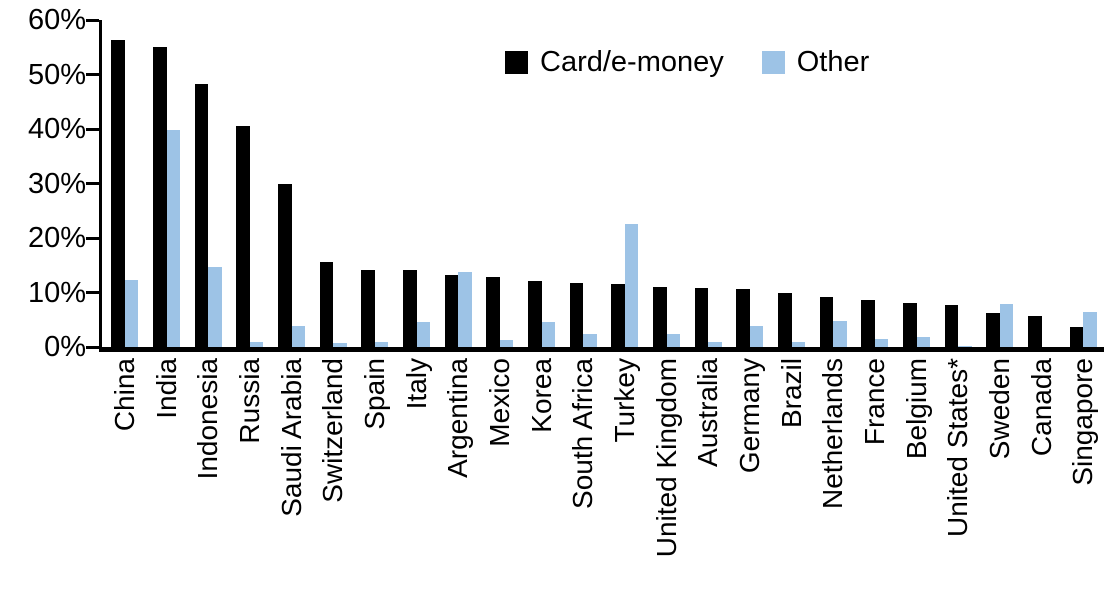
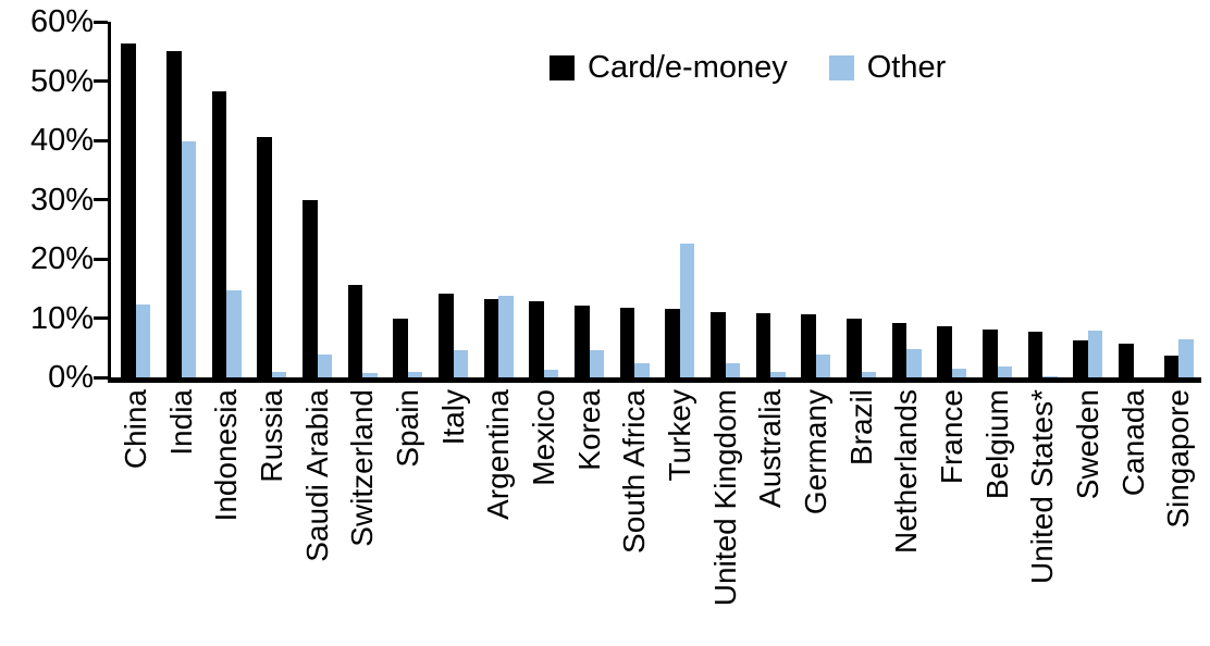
Card/e-money/Spain: 14% -> 10%
